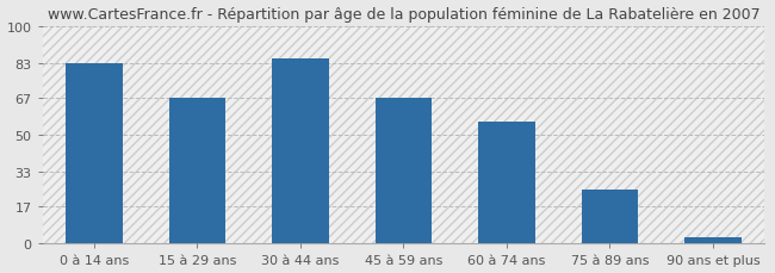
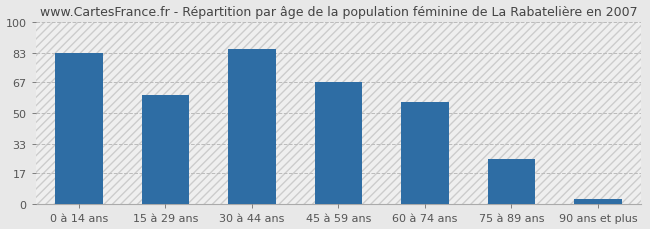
15 à 29 ans: 67 -> 60
